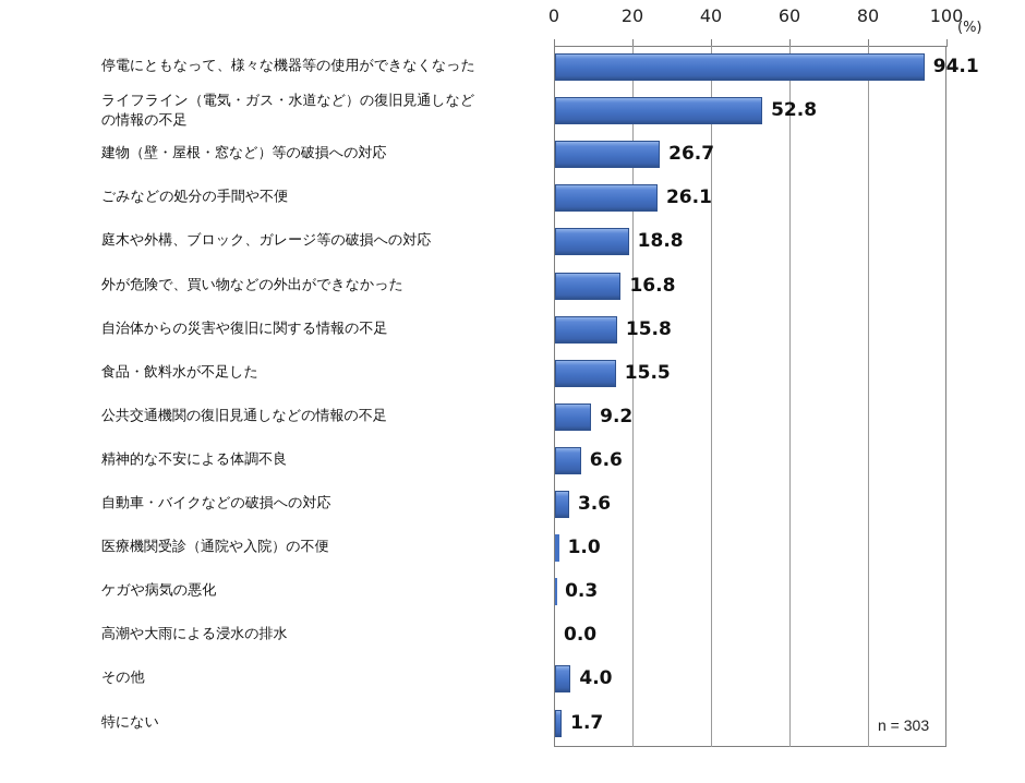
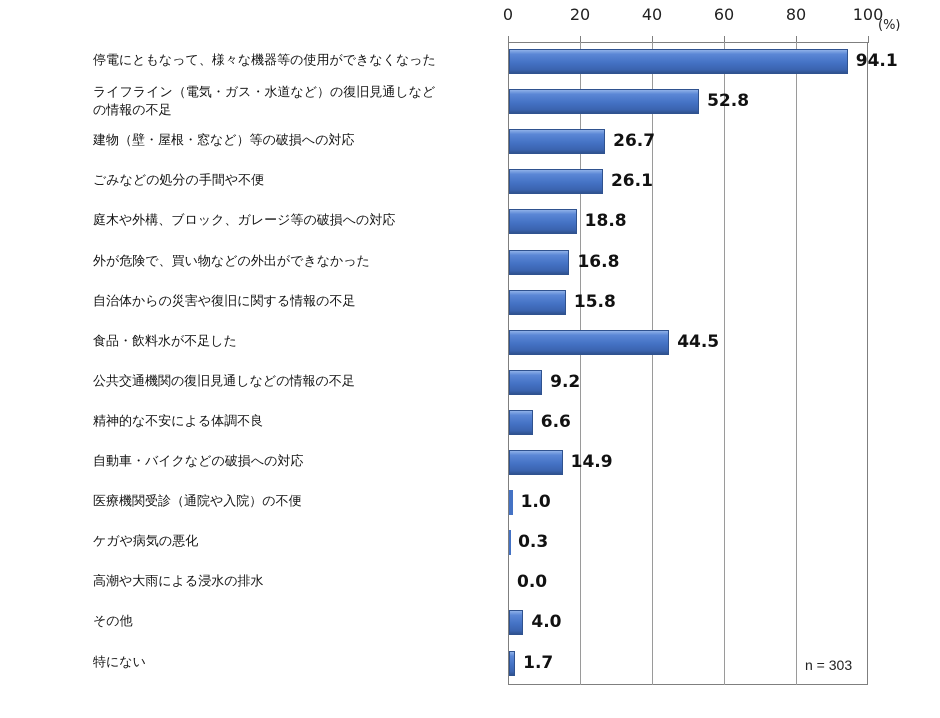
食品・飲料水が不足した: 15.5 -> 44.5
自動車・バイクなどの破損への対応: 3.6 -> 14.9
